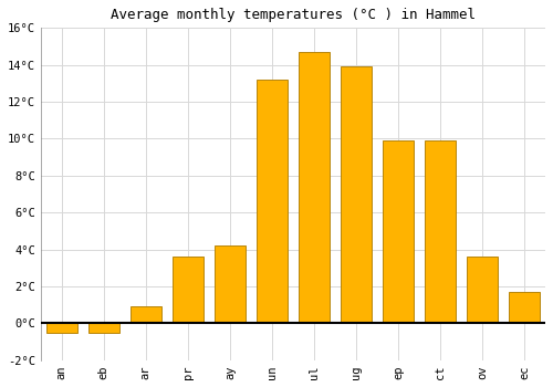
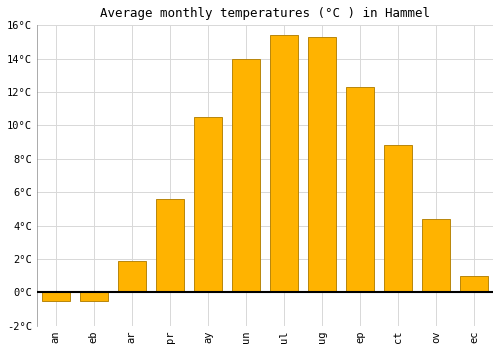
ar: 0.9°C -> 1.9°C
pr: 3.6°C -> 5.6°C
ay: 4.2°C -> 10.5°C
un: 13.2°C -> 14.0°C
ul: 14.7°C -> 15.4°C
ug: 13.9°C -> 15.3°C
ep: 9.9°C -> 12.3°C
ct: 9.9°C -> 8.8°C
ov: 3.6°C -> 4.4°C
ec: 1.7°C -> 1.0°C
